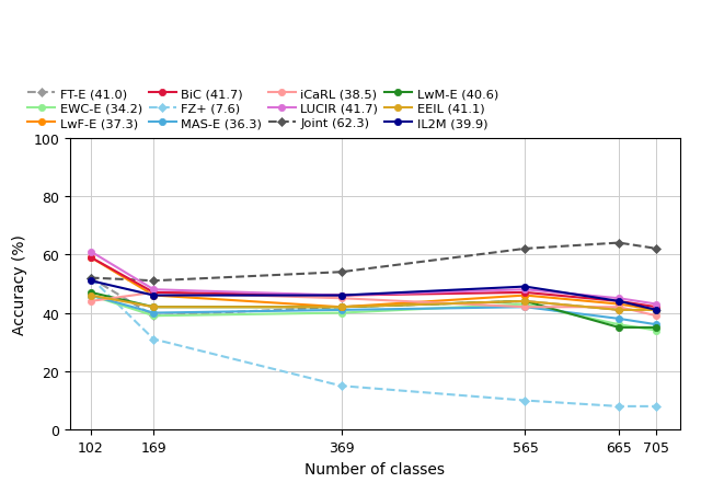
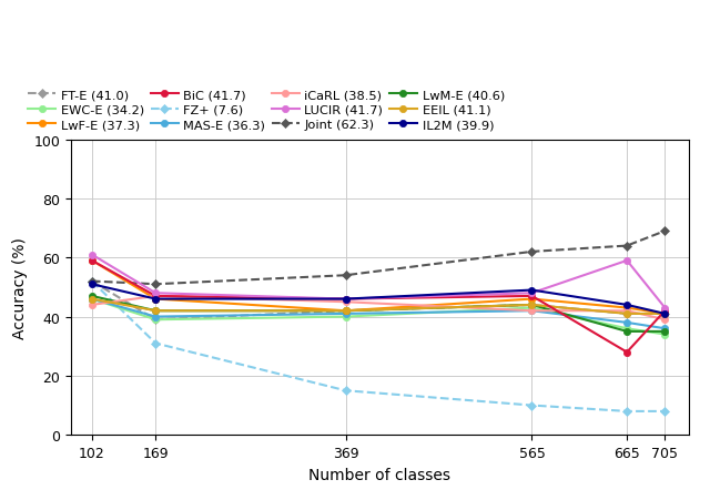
BiC (41.7)/665: 44 -> 28
LUCIR (41.7)/665: 45 -> 59
Joint (62.3)/705: 62 -> 69
